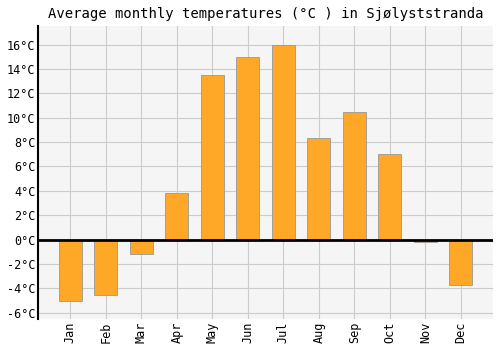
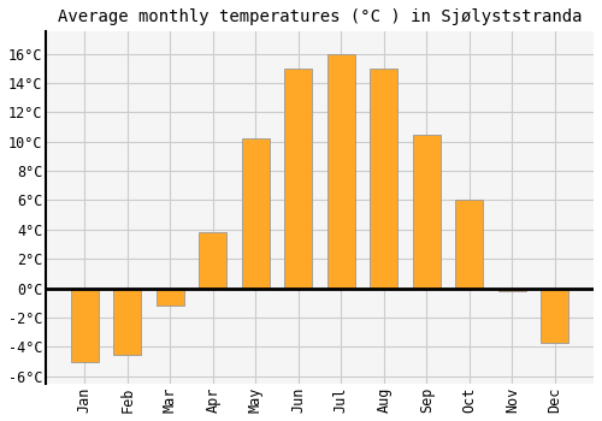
May: 13.5°C -> 10.2°C
Aug: 8.3°C -> 15.0°C
Oct: 7.0°C -> 6.0°C
